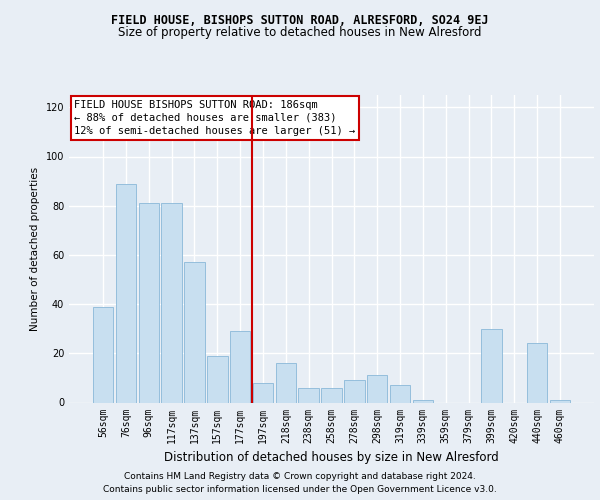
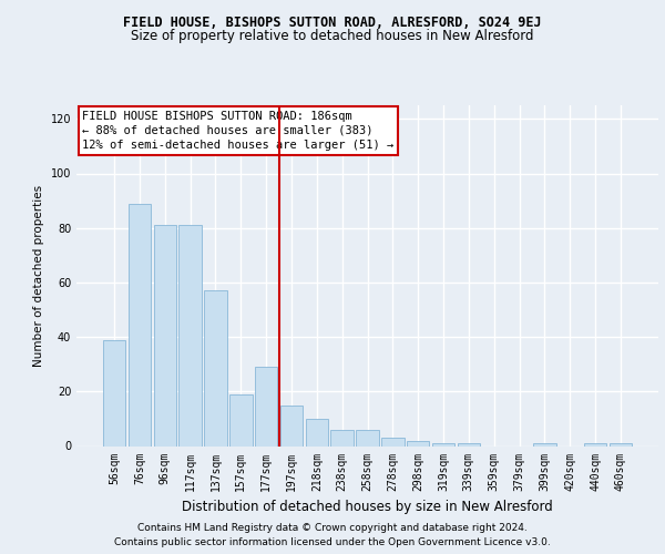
197sqm: 8 -> 15
218sqm: 16 -> 10
278sqm: 9 -> 3
298sqm: 11 -> 2
319sqm: 7 -> 1
399sqm: 30 -> 1
440sqm: 24 -> 1
